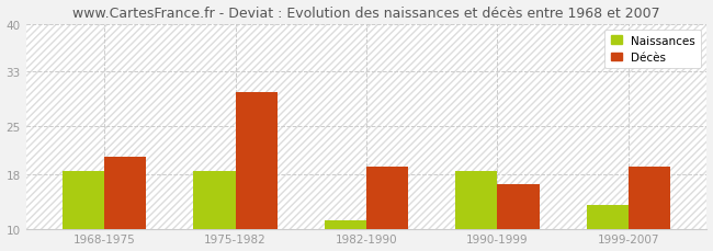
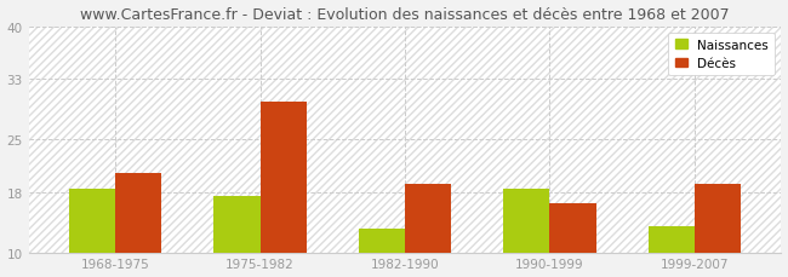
Naissances/1975-1982: 18.5 -> 17.4
Naissances/1982-1990: 11.2 -> 13.2
